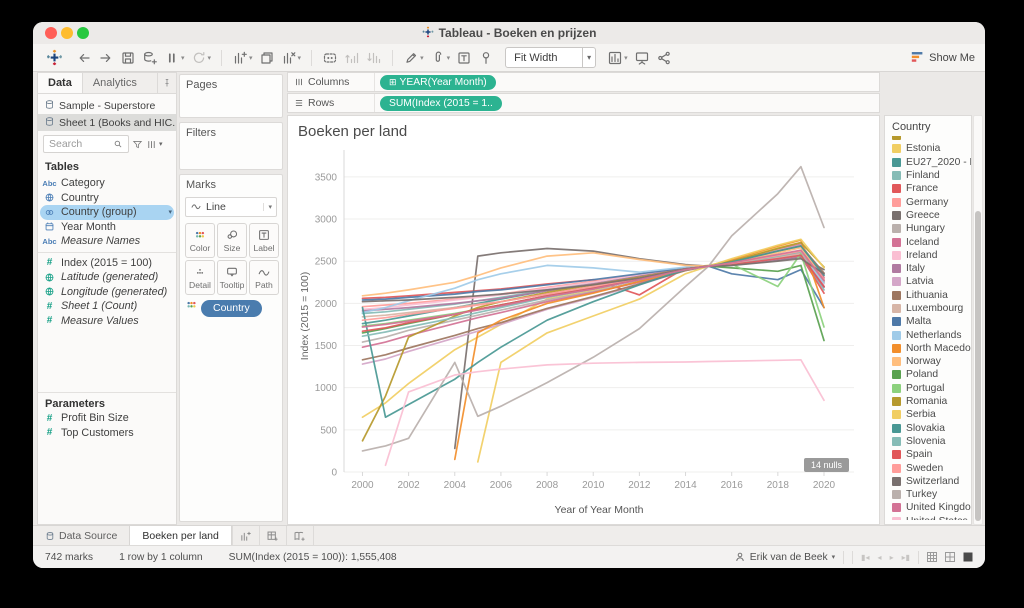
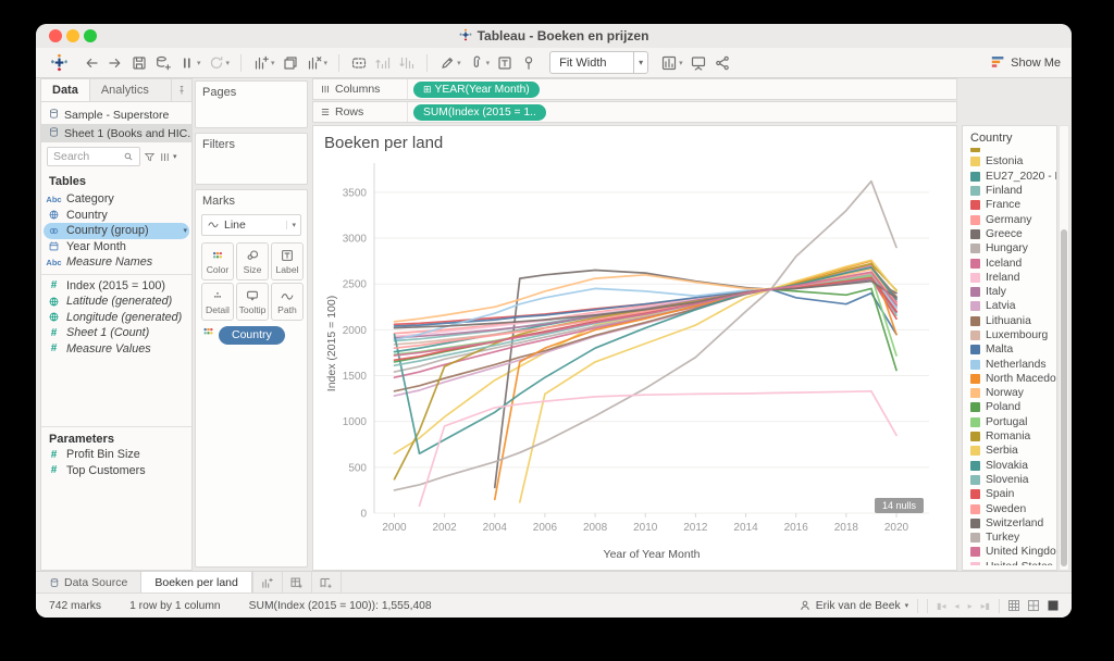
Turkey/2004: 1300 -> 600
France/2012: 2100 -> 2300
Portugal/2018: 2200 -> 2500
